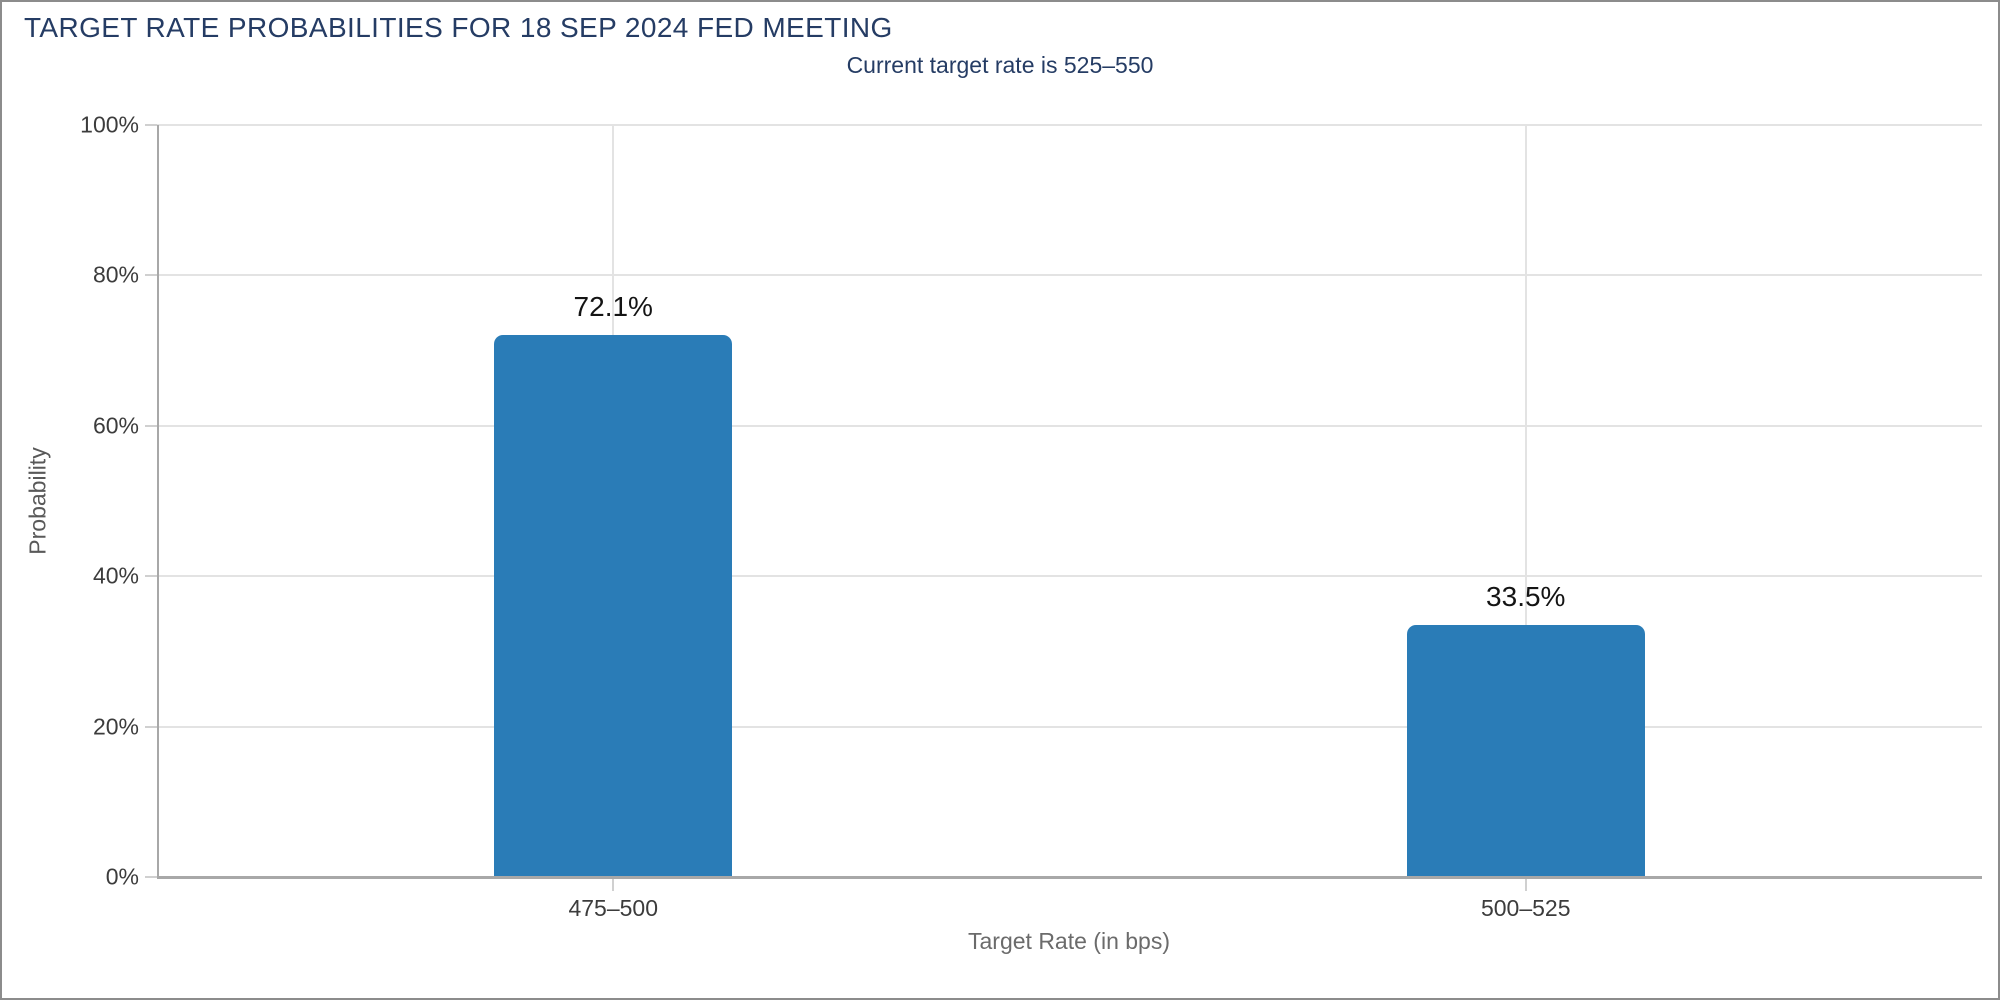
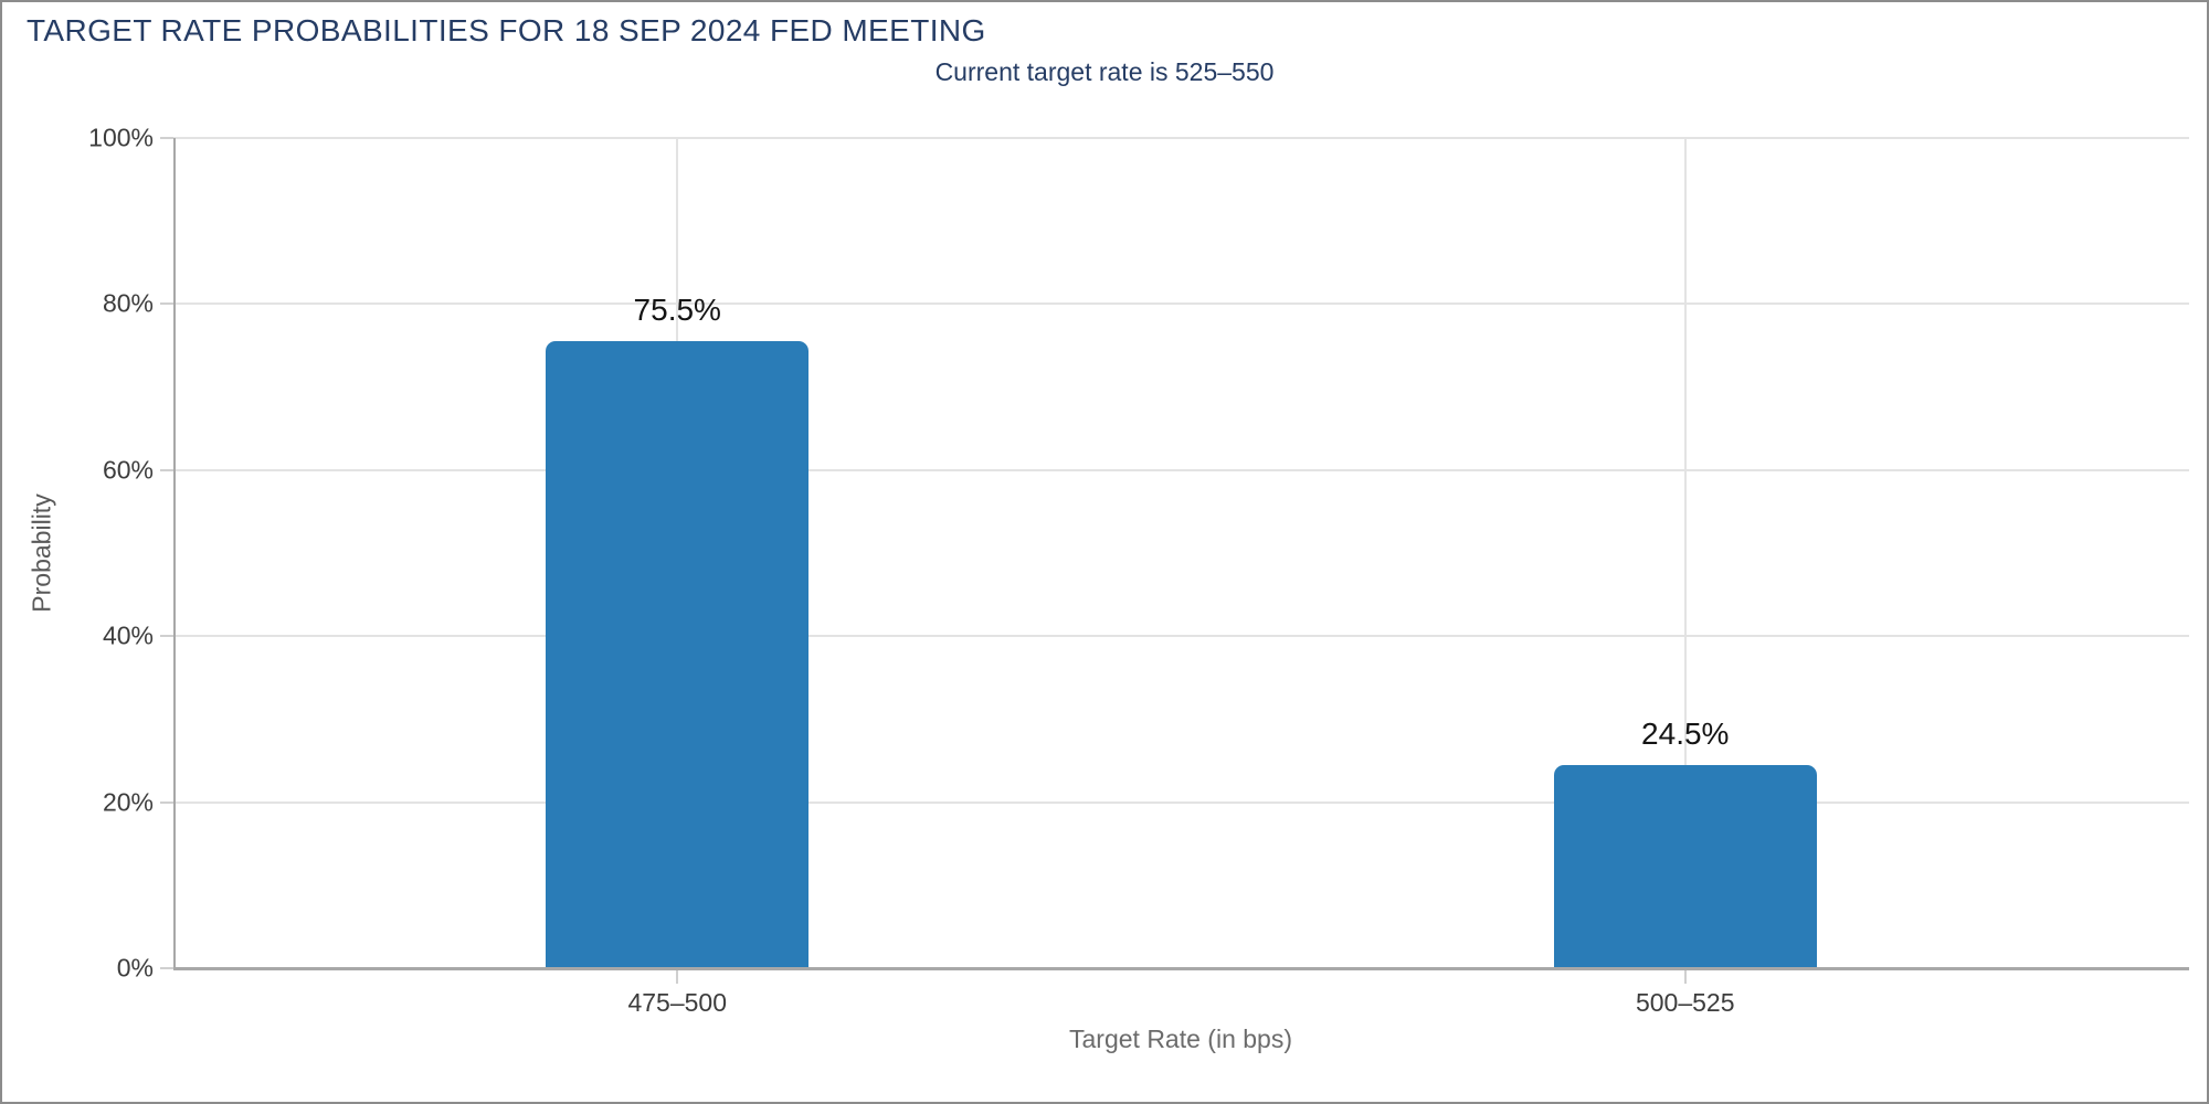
475–500: 72.1% -> 75.5%
500–525: 33.5% -> 24.5%
